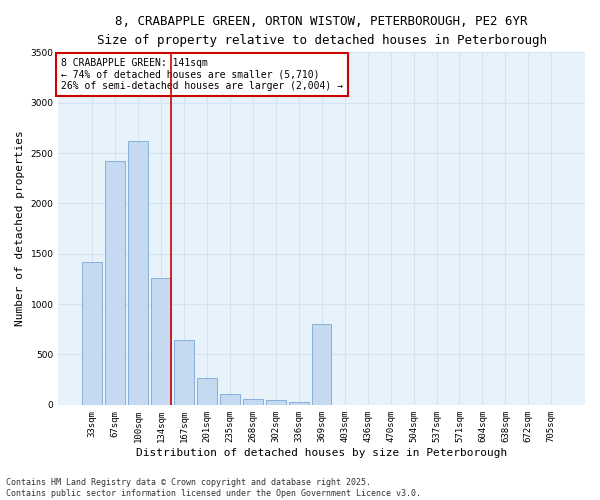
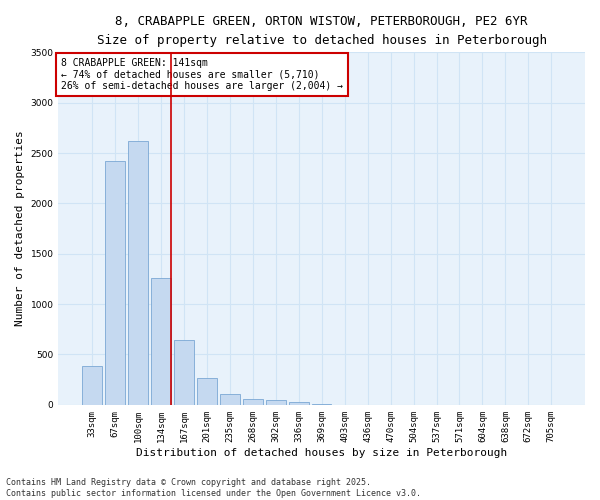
33sqm: 1420 -> 390
369sqm: 800 -> 0
